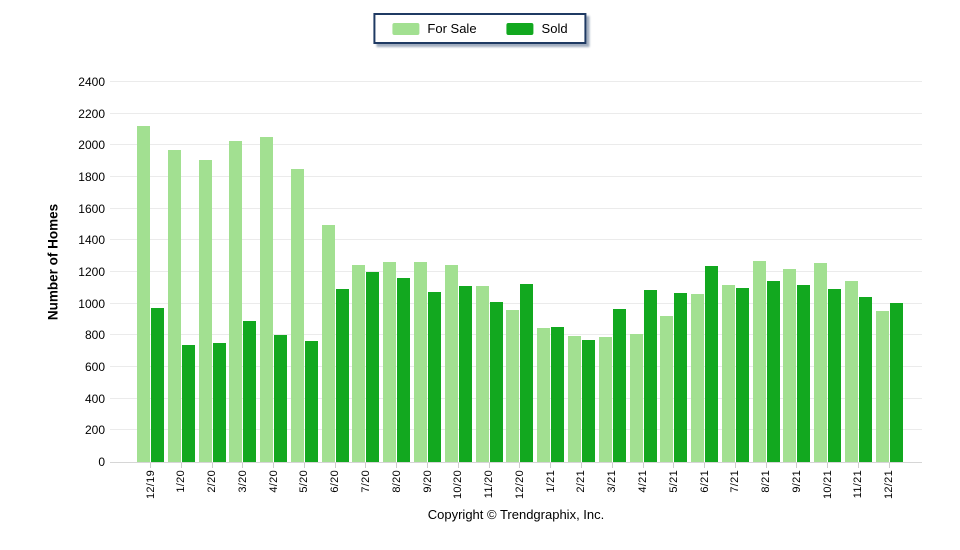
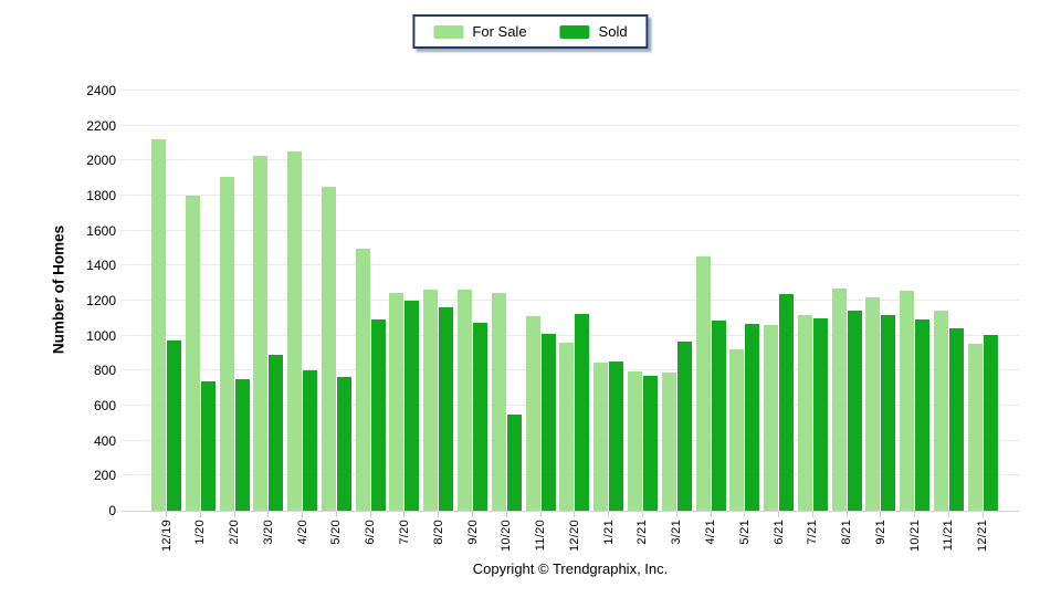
For Sale/1/20: 1970 -> 1800
Sold/10/20: 1110 -> 550
For Sale/4/21: 810 -> 1450
